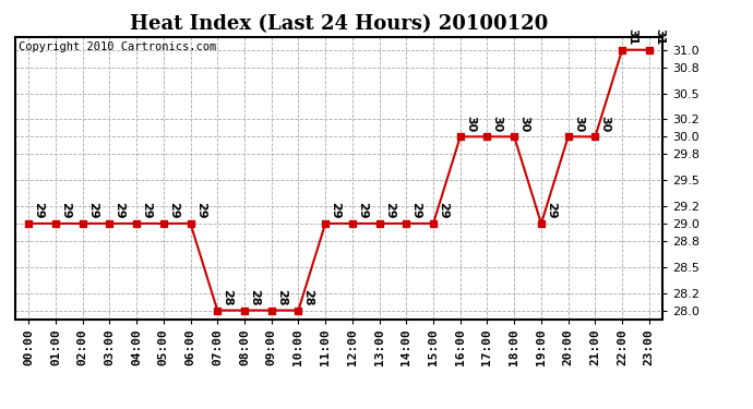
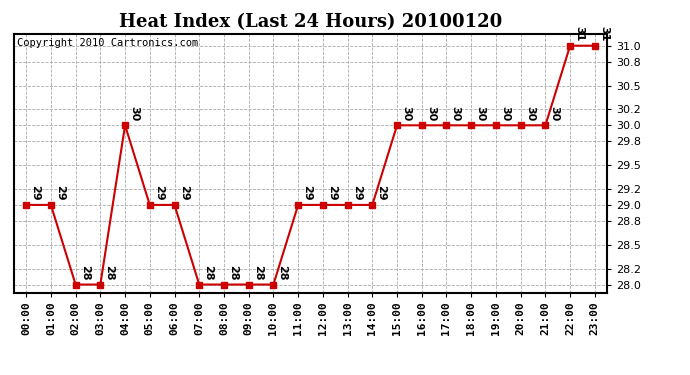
02:00: 29 -> 28
03:00: 29 -> 28
04:00: 29 -> 30
15:00: 29 -> 30
19:00: 29 -> 30
